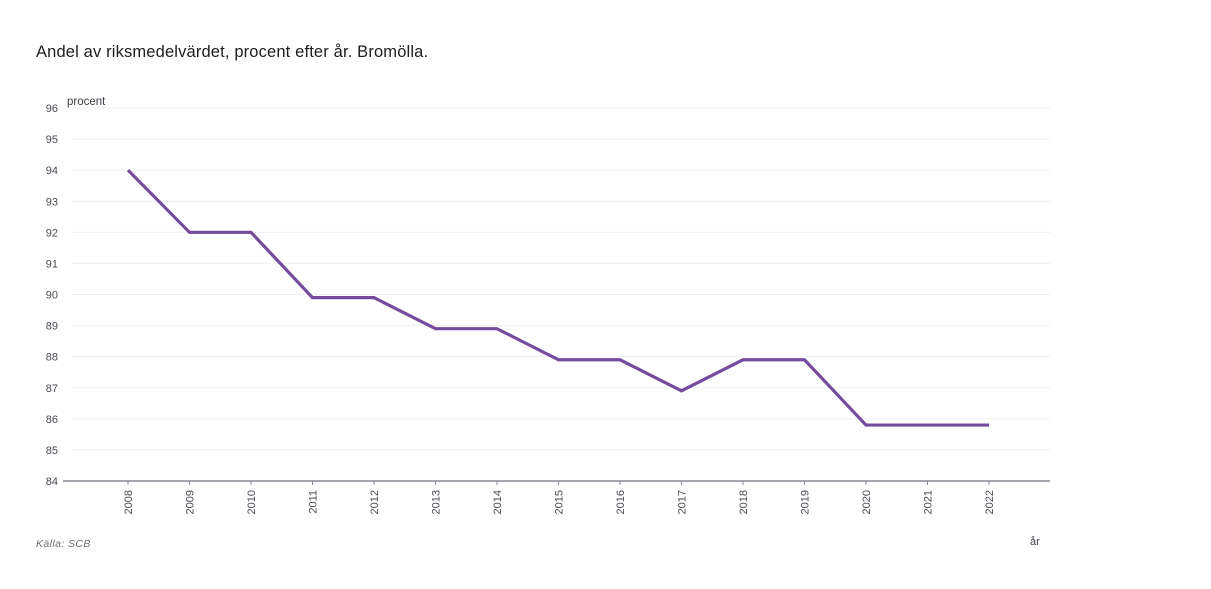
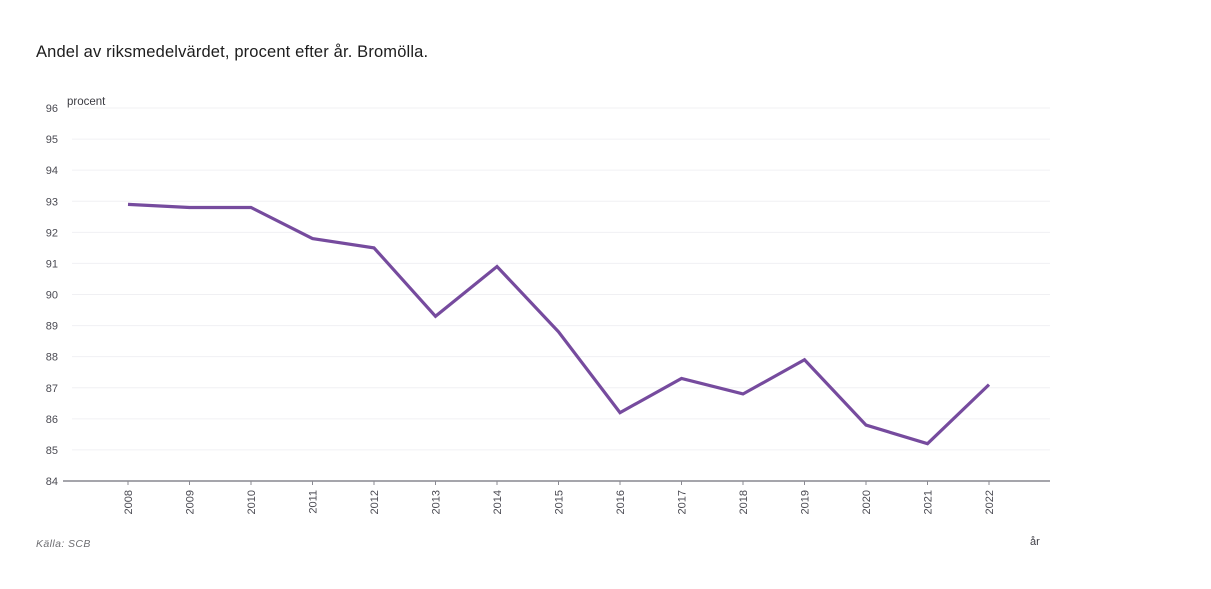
2008: 94.0 -> 92.9
2009: 92.0 -> 92.8
2010: 92.0 -> 92.8
2011: 89.9 -> 91.8
2012: 89.9 -> 91.5
2013: 88.9 -> 89.3
2014: 88.9 -> 90.9
2015: 87.9 -> 88.8
2016: 87.9 -> 86.2
2017: 86.9 -> 87.3
2018: 87.9 -> 86.8
2021: 85.8 -> 85.2
2022: 85.8 -> 87.1
